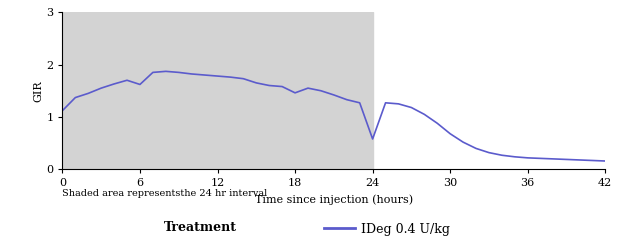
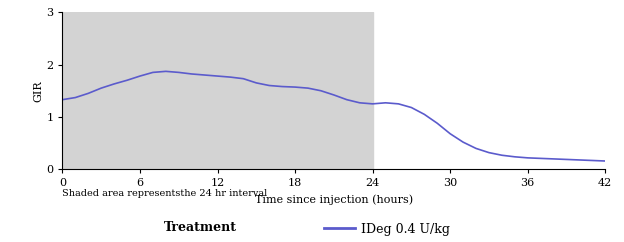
0: 1.12 -> 1.33
6: 1.62 -> 1.78
18: 1.46 -> 1.57
24: 0.58 -> 1.25
